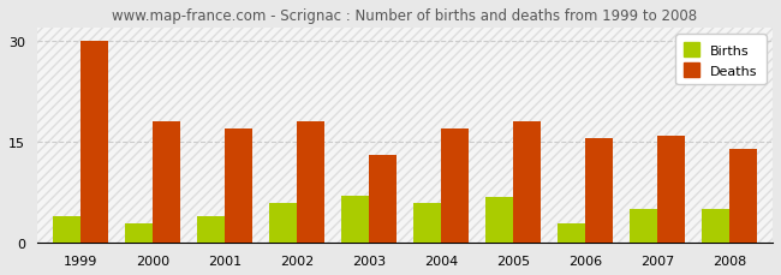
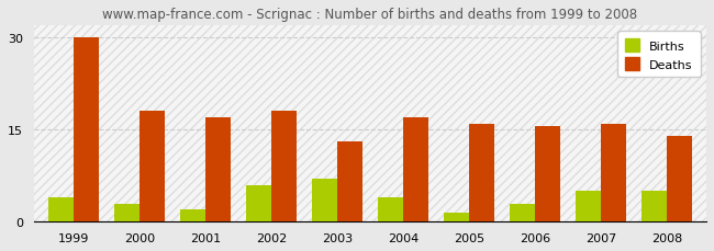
Births/2001: 4.0 -> 2.0
Births/2004: 6.0 -> 4.0
Births/2005: 6.8 -> 1.5
Deaths/2005: 18.0 -> 16.0
